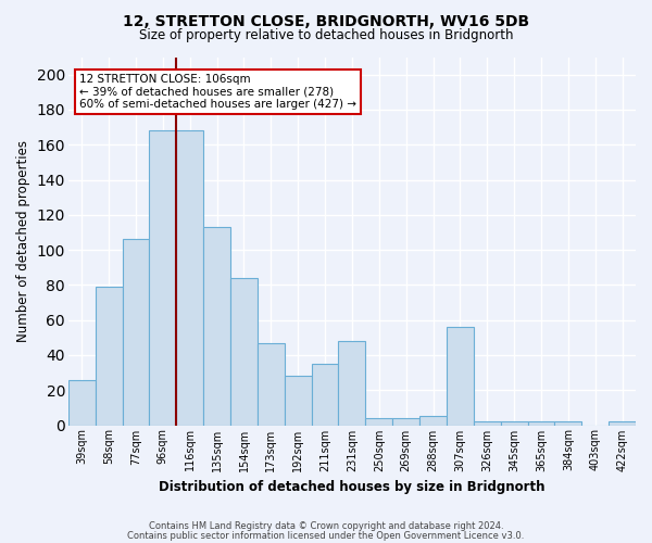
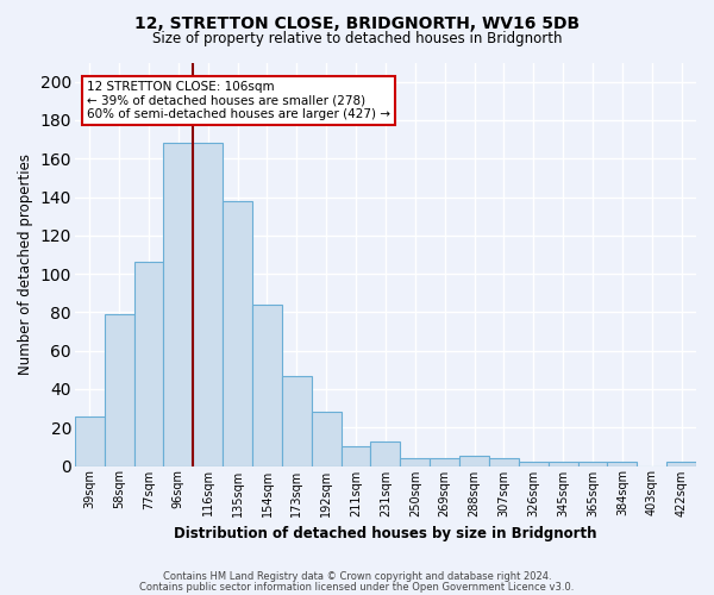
135sqm: 113 -> 138
211sqm: 35 -> 10
231sqm: 48 -> 13
307sqm: 56 -> 4
